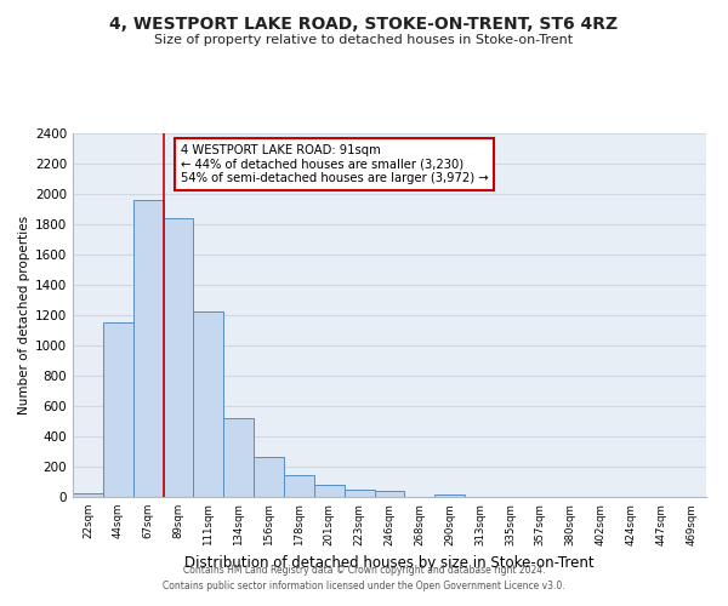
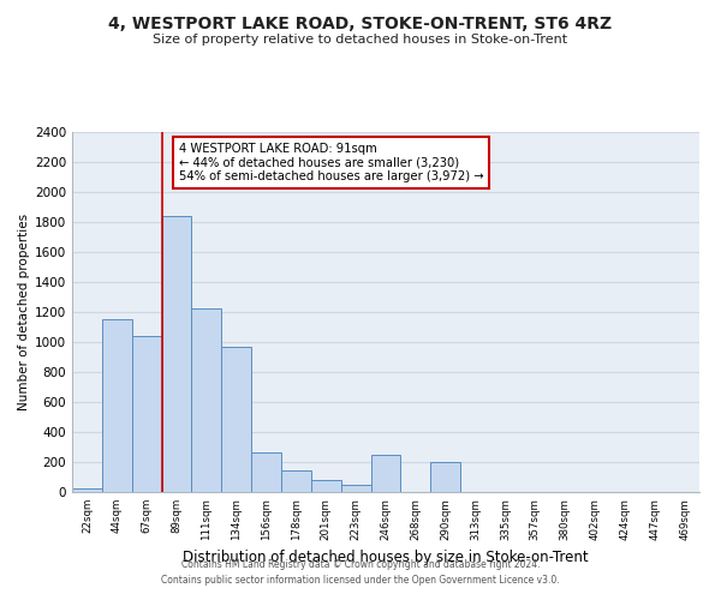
67sqm: 1960 -> 1040
134sqm: 520 -> 970
246sqm: 40 -> 250
290sqm: 20 -> 200
